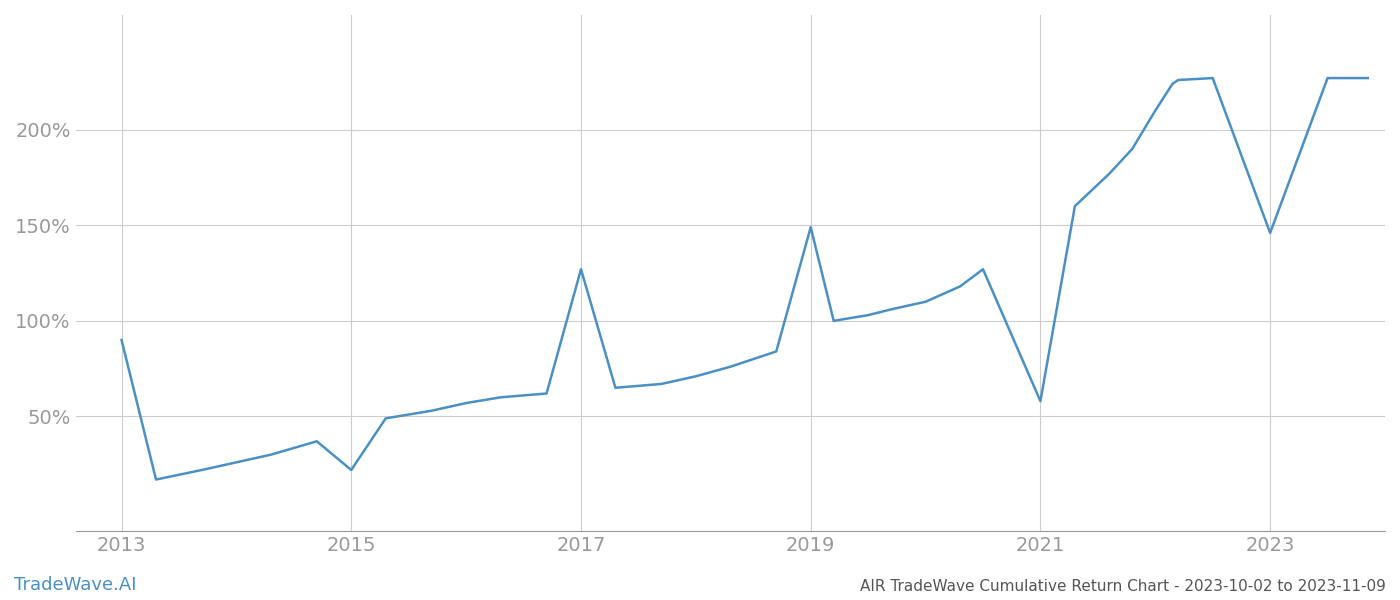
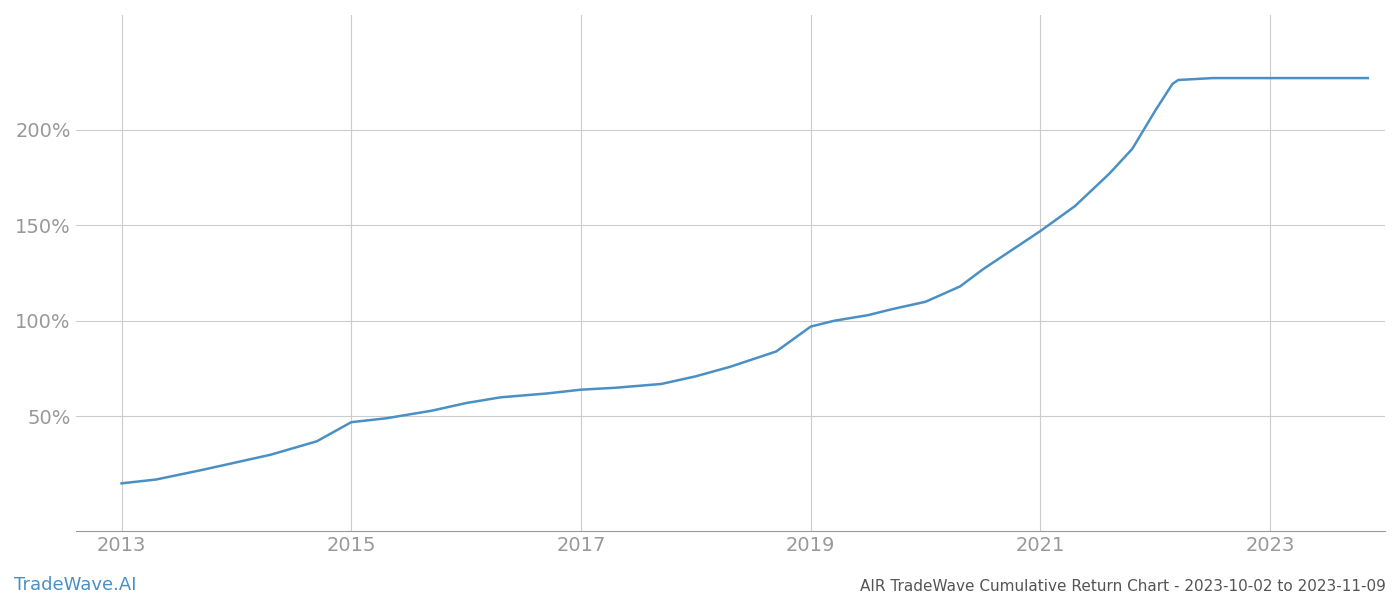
2013: 90% -> 15%
2015: 22% -> 47%
2017: 127% -> 64%
2019: 149% -> 97%
2021: 58% -> 147%
2023: 146% -> 227%
